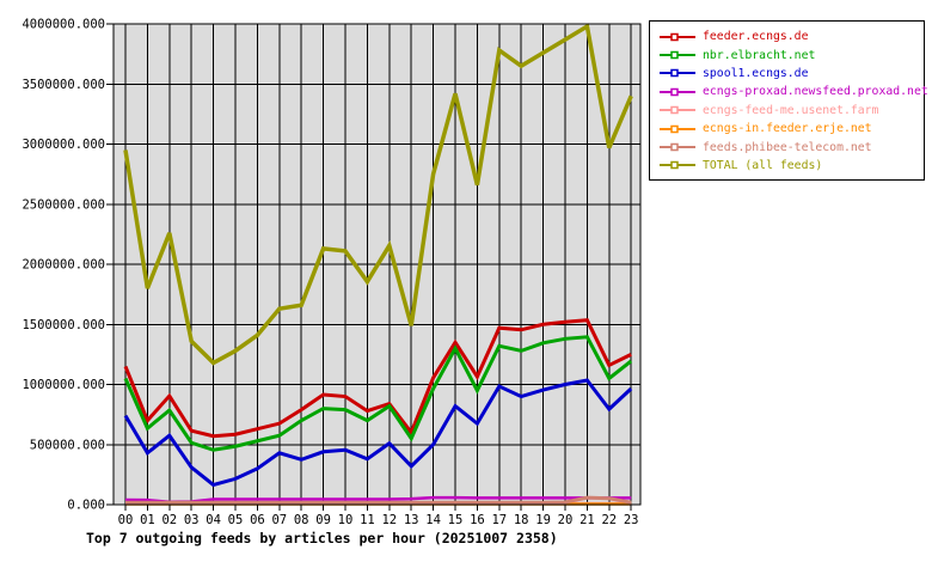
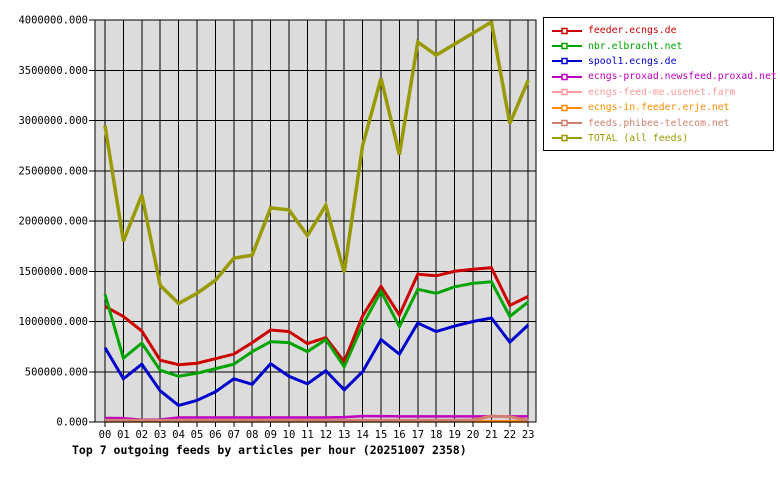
nbr.elbracht.net/00: 1050000 -> 1270000
feeder.ecngs.de/01: 700000 -> 1050000
spool1.ecngs.de/09: 440000 -> 580000
